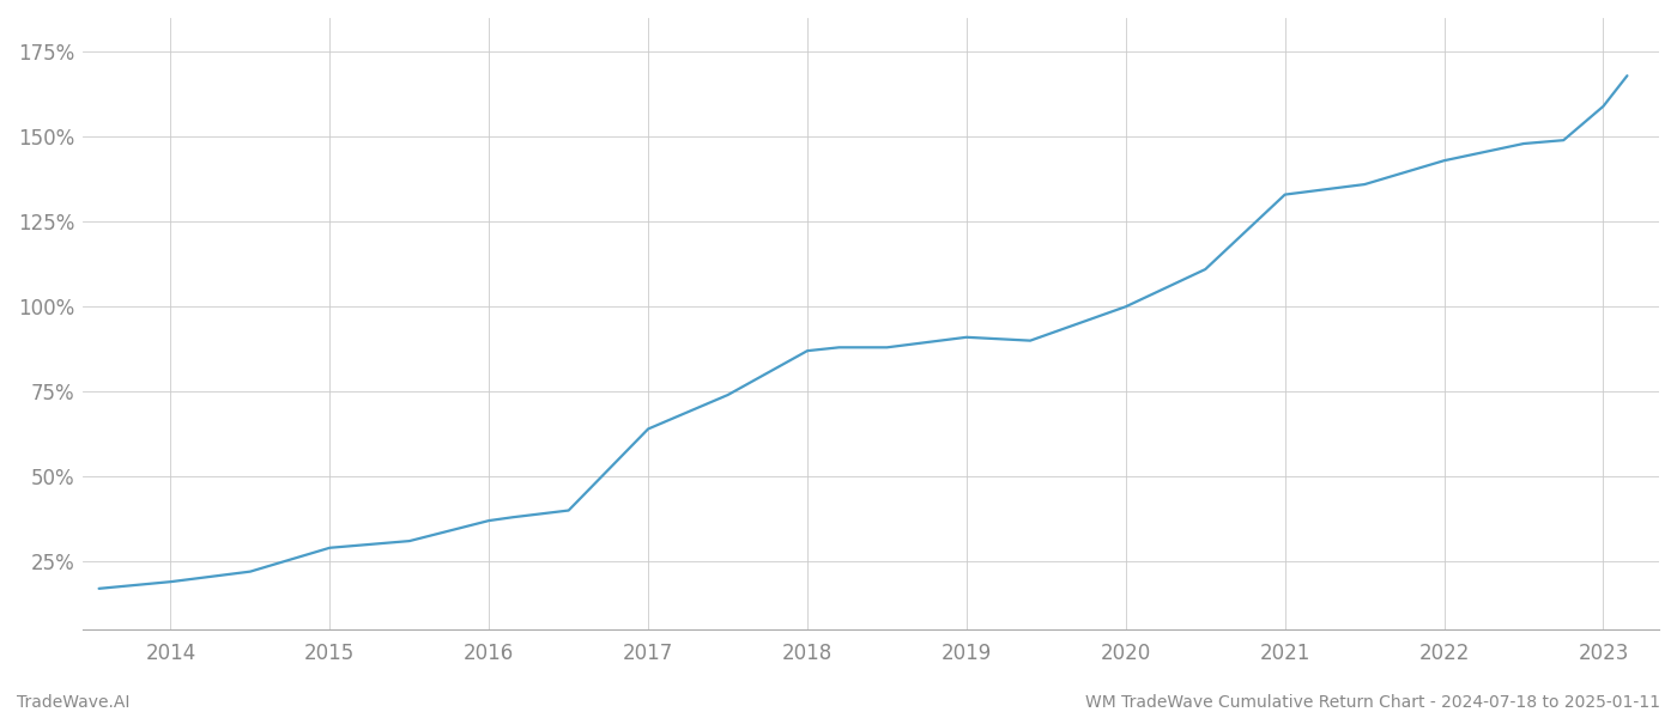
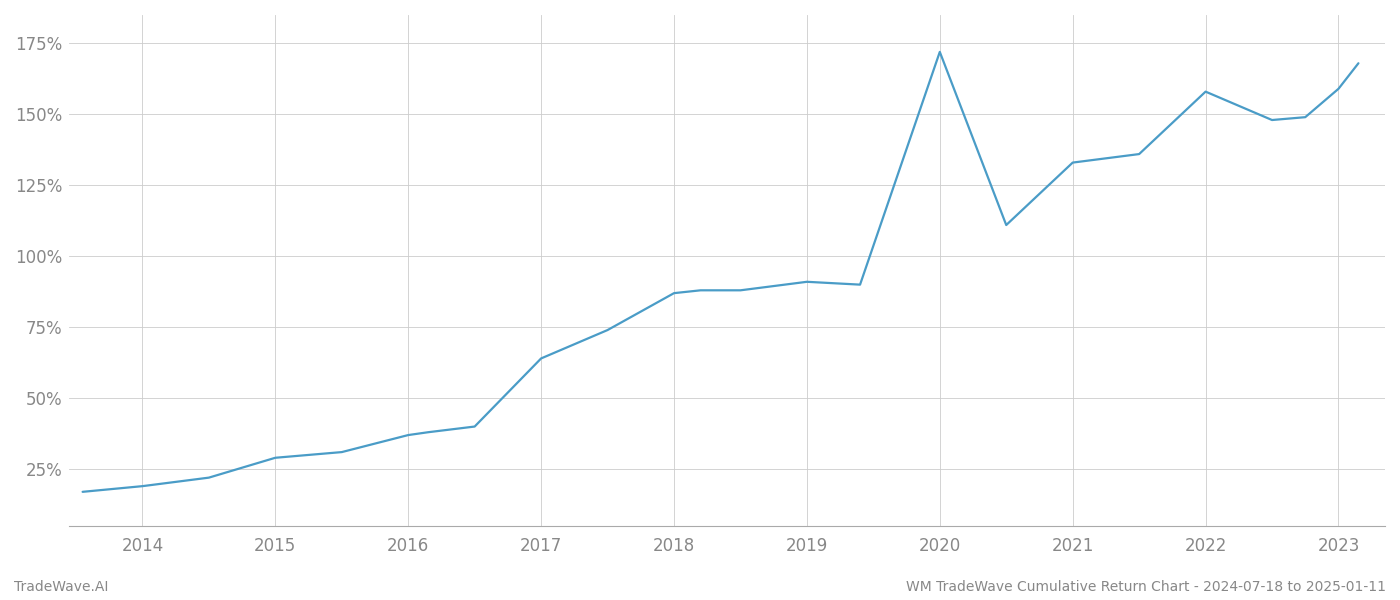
2020: 100% -> 172%
2022: 143% -> 158%
